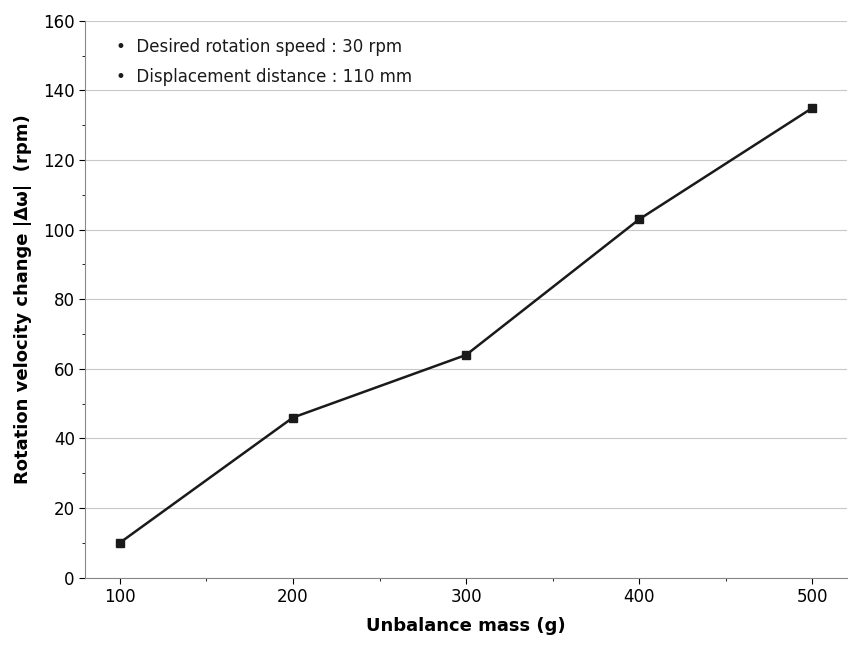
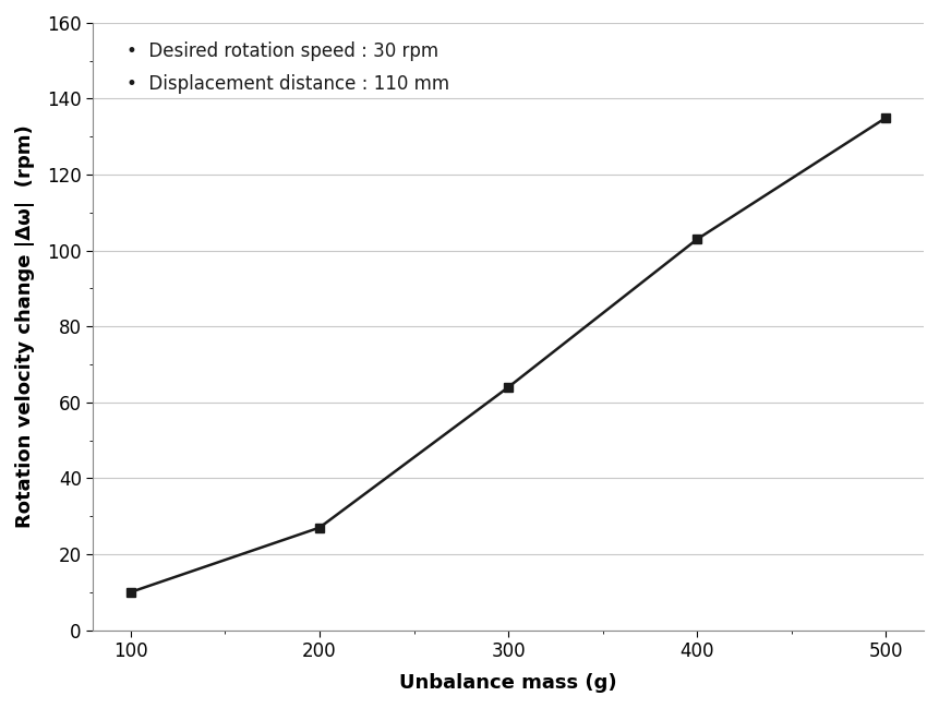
200: 46 -> 27
